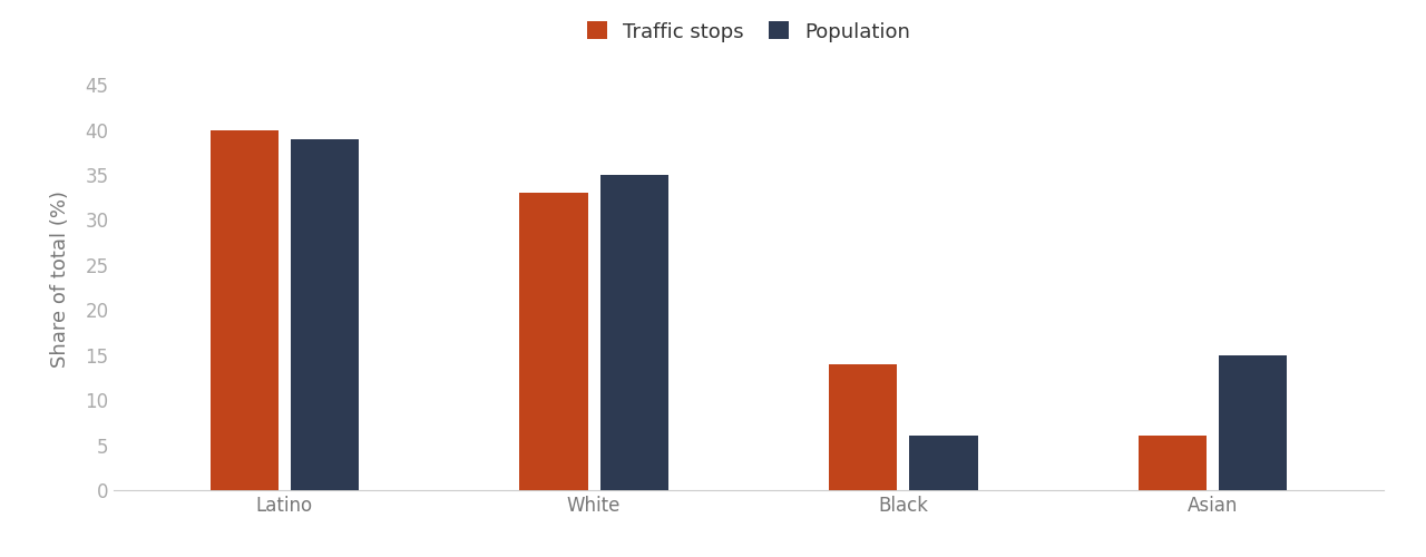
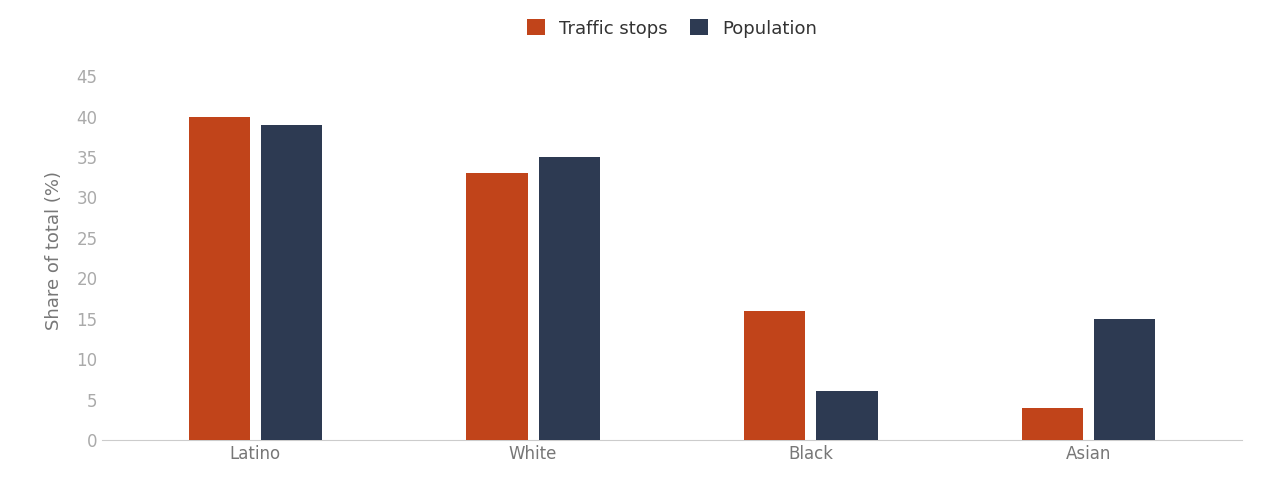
Traffic stops/Black: 14 -> 16
Traffic stops/Asian: 6 -> 4
